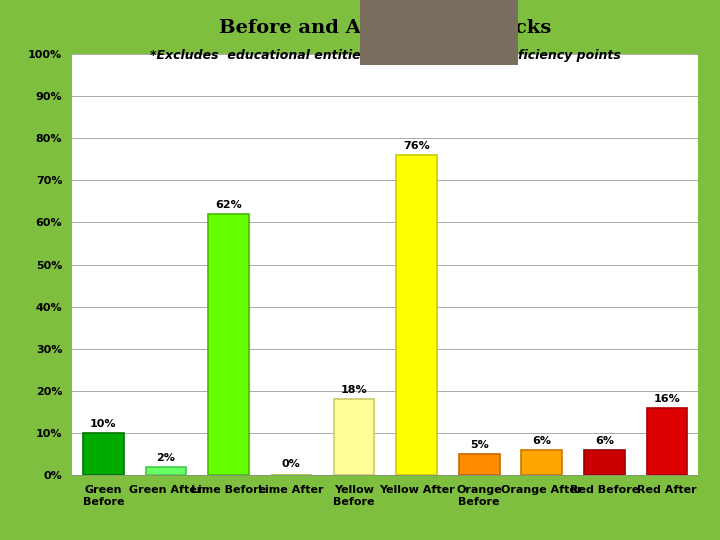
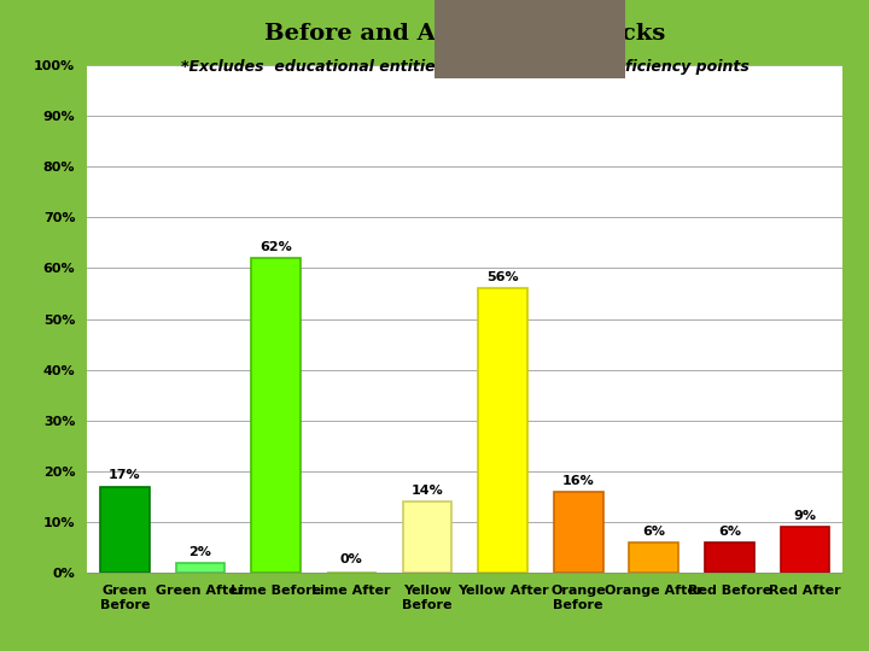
Green Before: 10% -> 17%
Yellow Before: 18% -> 14%
Yellow After: 76% -> 56%
Orange Before: 5% -> 16%
Red After: 16% -> 9%
